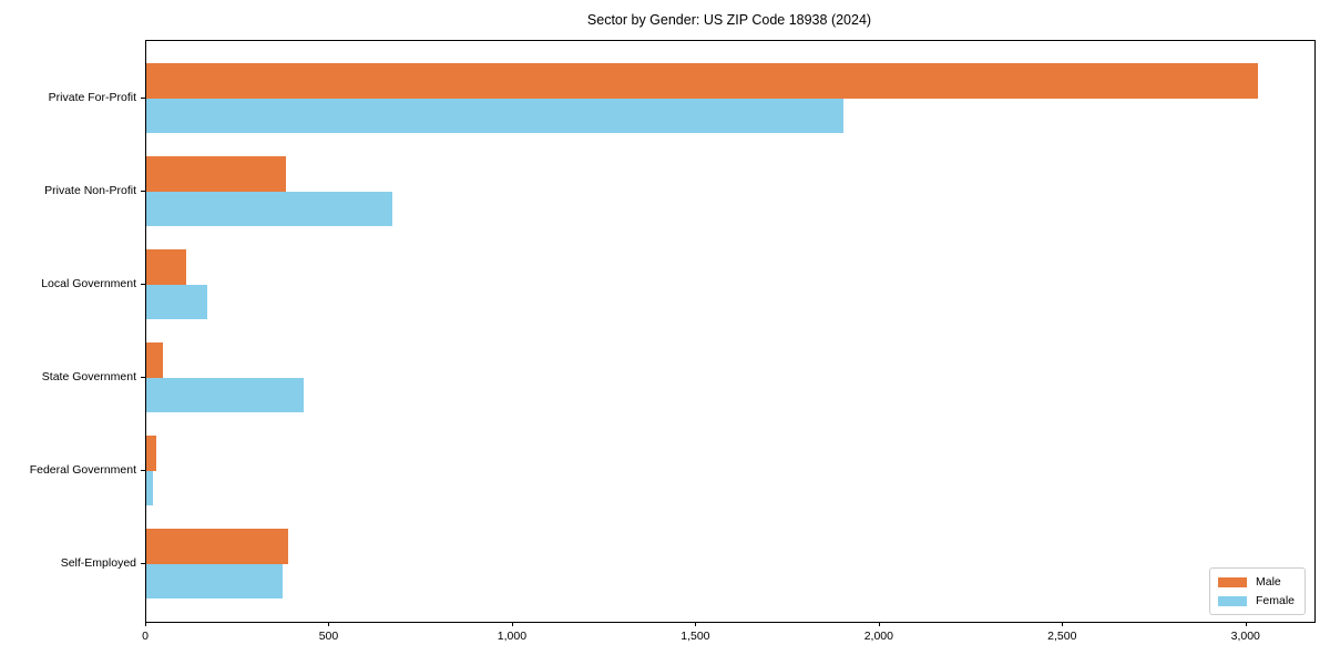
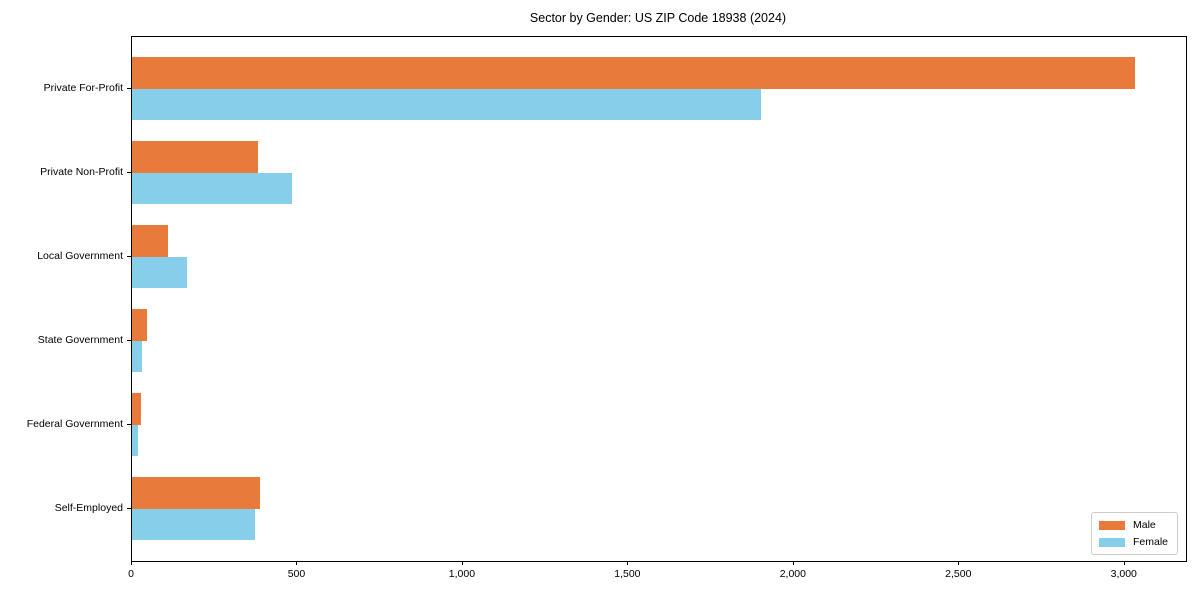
Female/Private Non-Profit: 670 -> 480
Female/State Government: 430 -> 30
